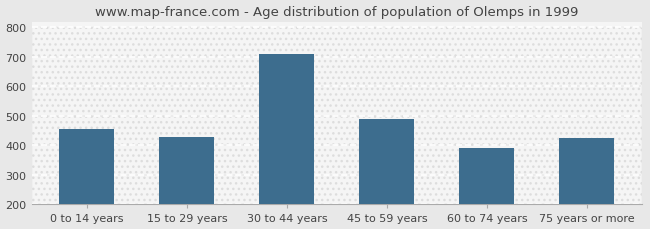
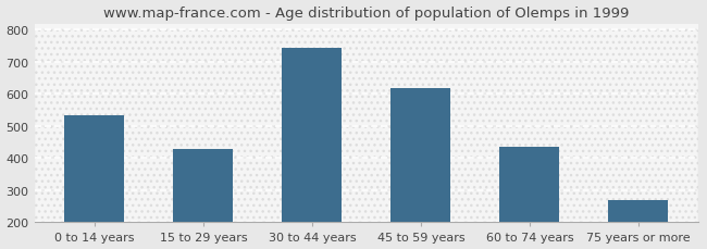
0 to 14 years: 455 -> 535
30 to 44 years: 710 -> 745
45 to 59 years: 490 -> 620
60 to 74 years: 390 -> 435
75 years or more: 425 -> 270
